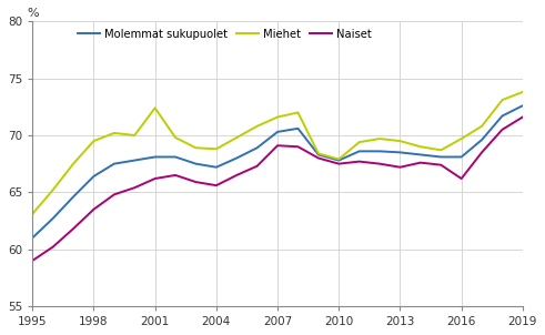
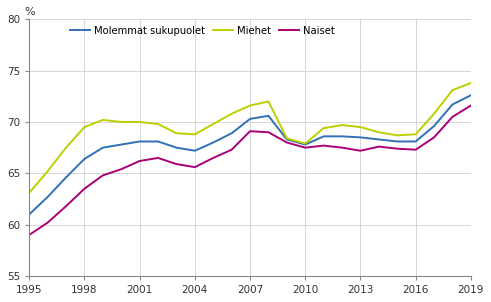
Miehet/2001: 72.4 -> 70.0
Miehet/2016: 69.7 -> 68.8
Naiset/2016: 66.2 -> 67.3
